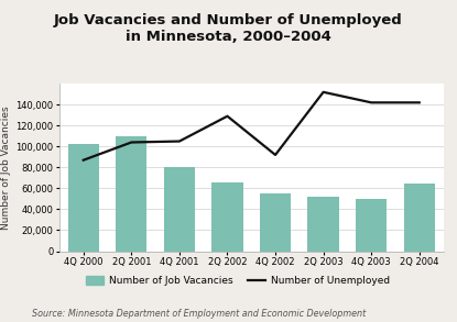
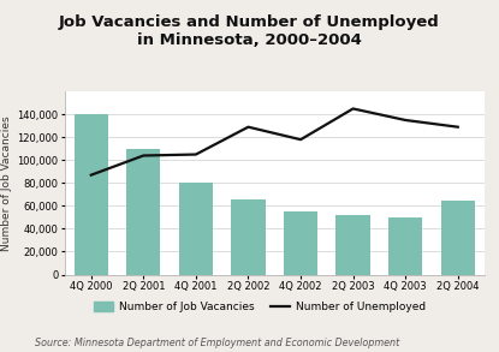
Number of Job Vacancies/4Q 2000: 102,000 -> 140,000
Number of Unemployed/4Q 2002: 92,000 -> 118,000
Number of Unemployed/2Q 2003: 152,000 -> 145,000
Number of Unemployed/4Q 2003: 142,000 -> 135,000
Number of Unemployed/2Q 2004: 142,000 -> 129,000
